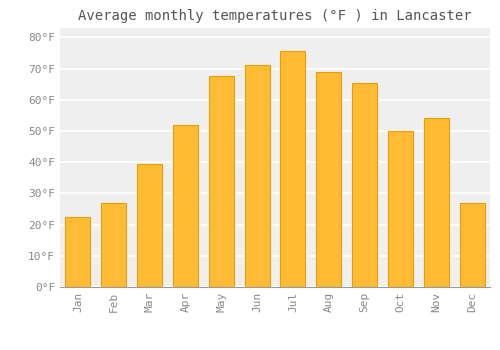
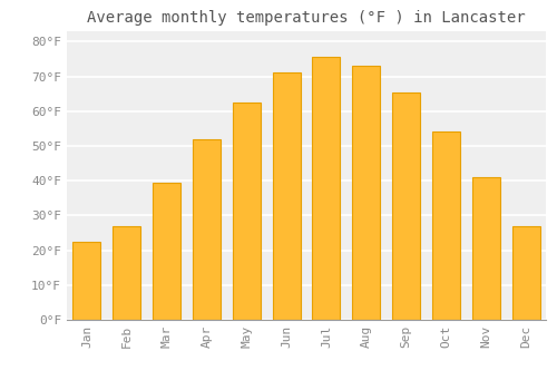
May: 67.5°F -> 62.5°F
Aug: 69.0°F -> 73.0°F
Oct: 50.0°F -> 54.0°F
Nov: 54.0°F -> 41.0°F
